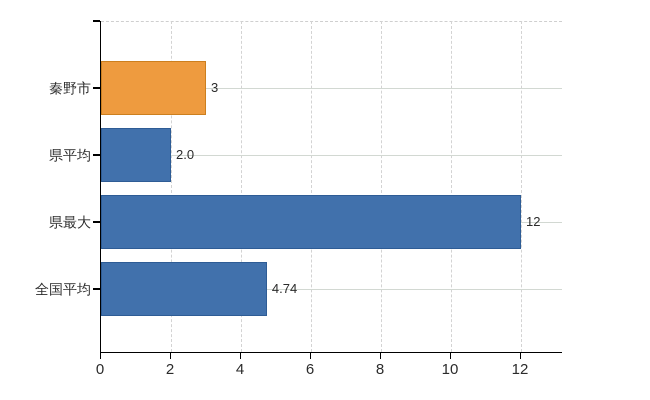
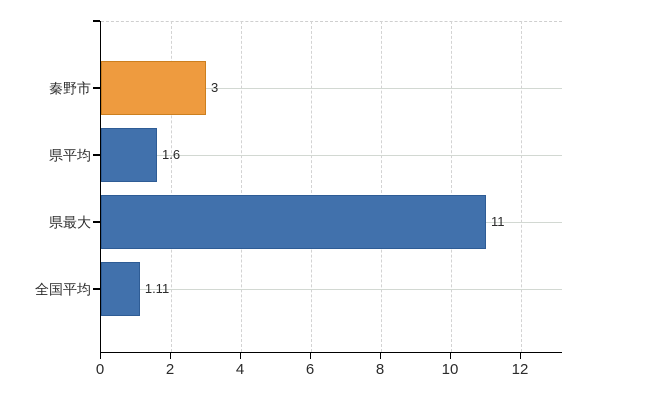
県平均: 2.0 -> 1.6
県最大: 12 -> 11
全国平均: 4.74 -> 1.11
